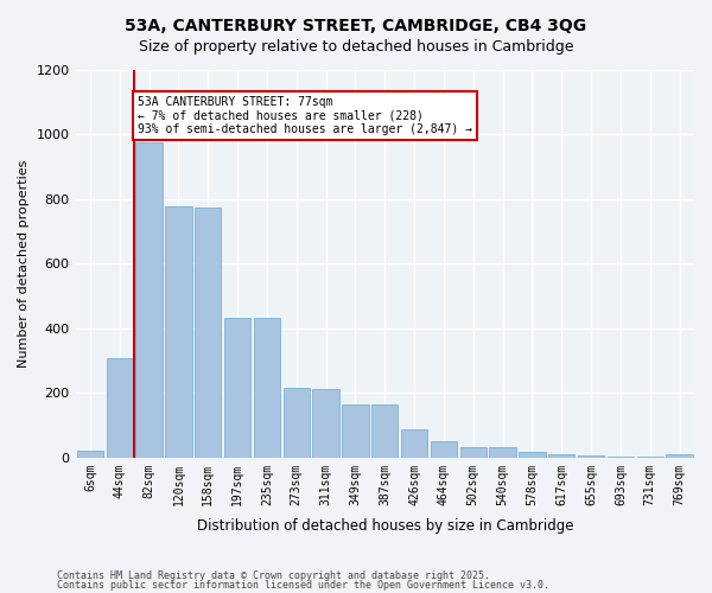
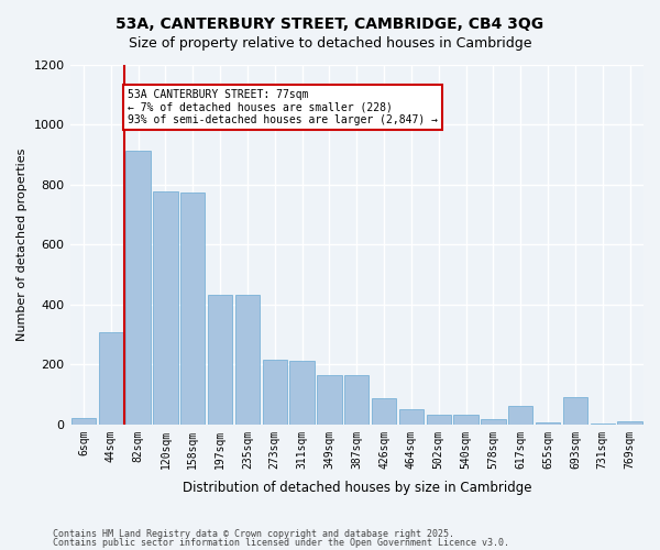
82sqm: 975 -> 915
617sqm: 10 -> 60
693sqm: 3 -> 90
